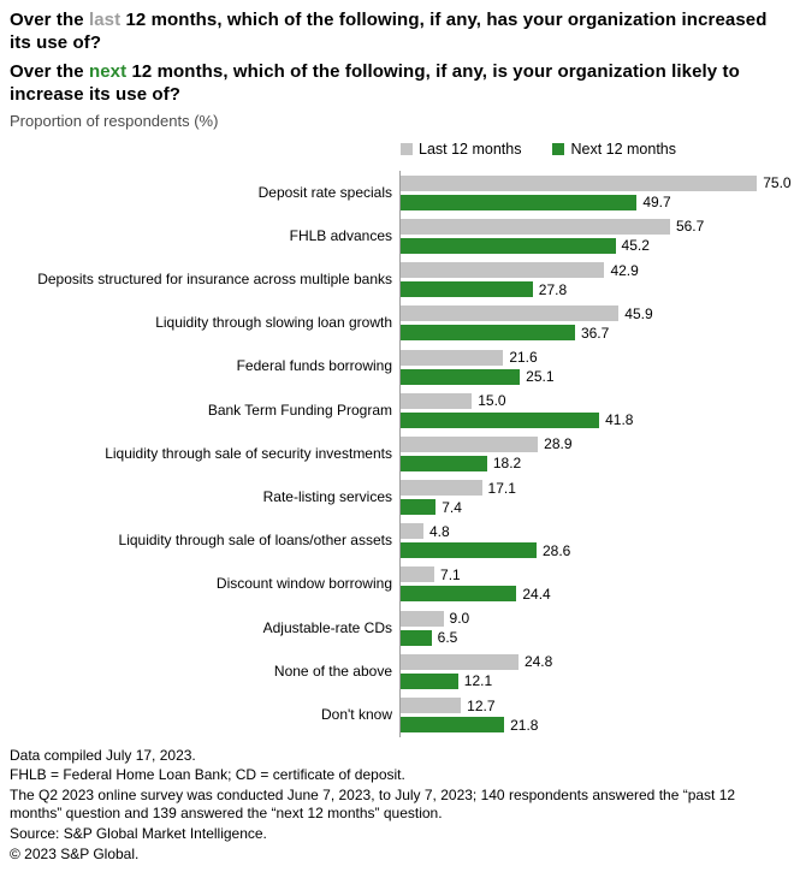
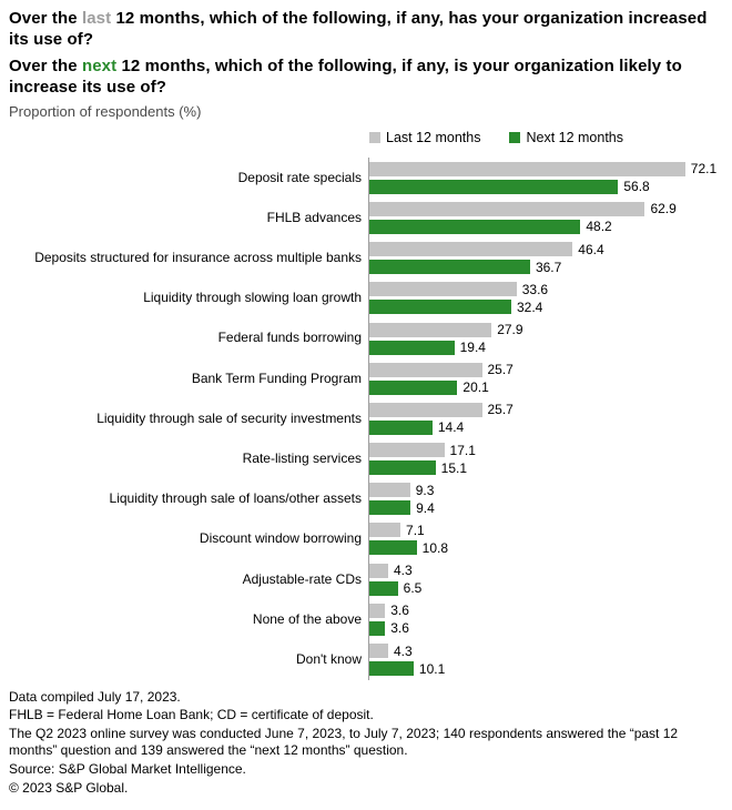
Last 12 months/Deposit rate specials: 75.0 -> 72.1
Next 12 months/Deposit rate specials: 49.7 -> 56.8
Last 12 months/FHLB advances: 56.7 -> 62.9
Next 12 months/FHLB advances: 45.2 -> 48.2
Last 12 months/Deposits structured for insurance across multiple banks: 42.9 -> 46.4
Next 12 months/Deposits structured for insurance across multiple banks: 27.8 -> 36.7
Last 12 months/Liquidity through slowing loan growth: 45.9 -> 33.6
Next 12 months/Liquidity through slowing loan growth: 36.7 -> 32.4
Last 12 months/Federal funds borrowing: 21.6 -> 27.9
Next 12 months/Federal funds borrowing: 25.1 -> 19.4
Last 12 months/Bank Term Funding Program: 15.0 -> 25.7
Next 12 months/Bank Term Funding Program: 41.8 -> 20.1
Last 12 months/Liquidity through sale of security investments: 28.9 -> 25.7
Next 12 months/Liquidity through sale of security investments: 18.2 -> 14.4
Next 12 months/Rate-listing services: 7.4 -> 15.1
Last 12 months/Liquidity through sale of loans/other assets: 4.8 -> 9.3
Next 12 months/Liquidity through sale of loans/other assets: 28.6 -> 9.4
Next 12 months/Discount window borrowing: 24.4 -> 10.8
Last 12 months/Adjustable-rate CDs: 9.0 -> 4.3
Last 12 months/None of the above: 24.8 -> 3.6
Next 12 months/None of the above: 12.1 -> 3.6
Last 12 months/Don't know: 12.7 -> 4.3
Next 12 months/Don't know: 21.8 -> 10.1
